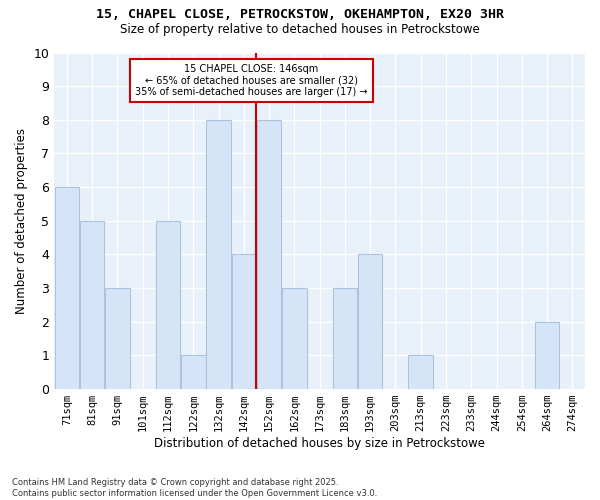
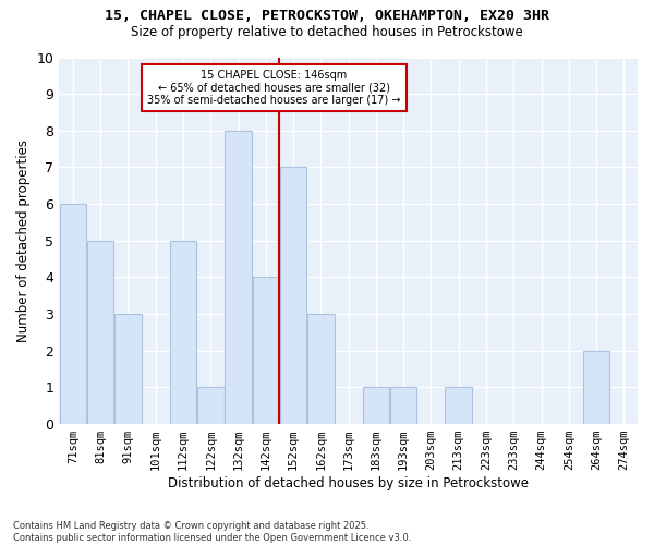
152sqm: 8 -> 7
183sqm: 3 -> 1
193sqm: 4 -> 1
